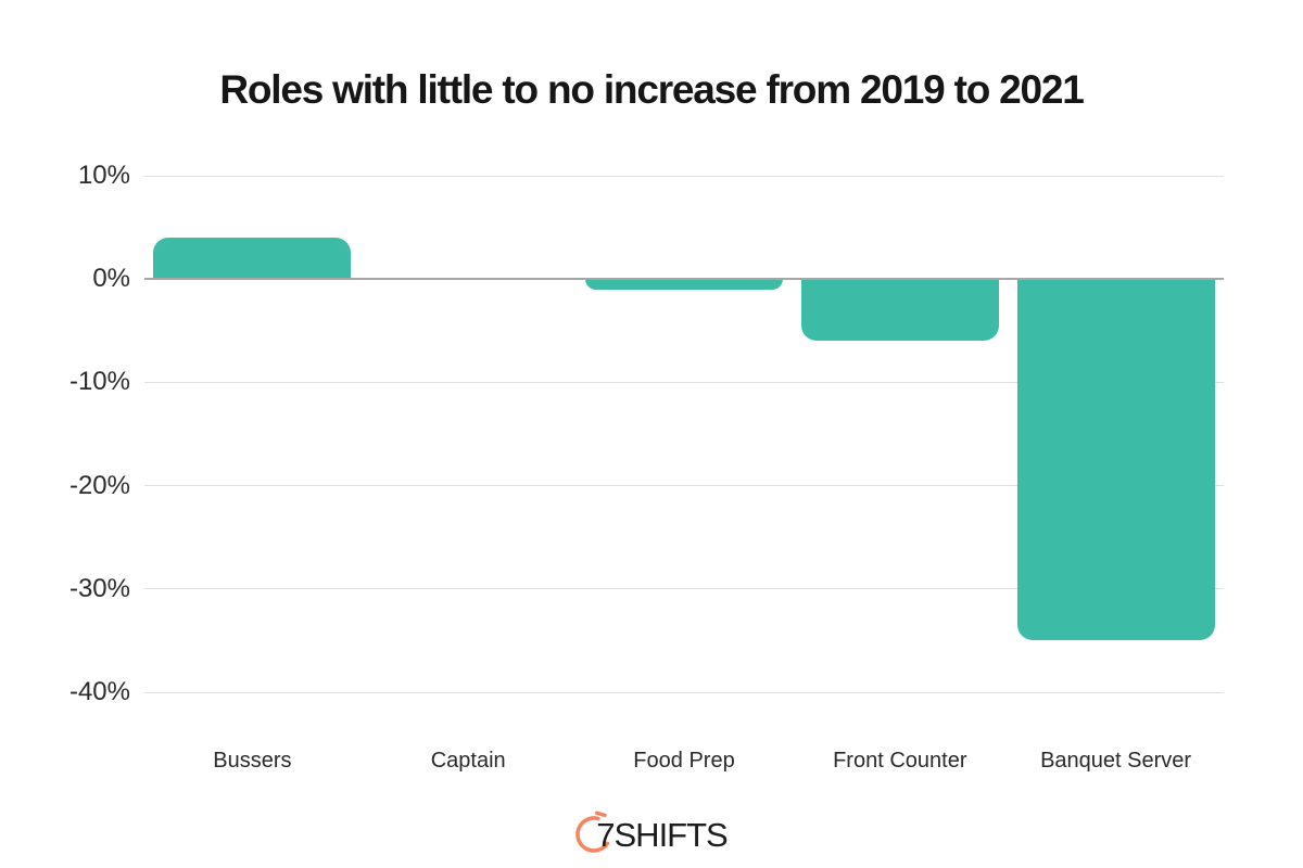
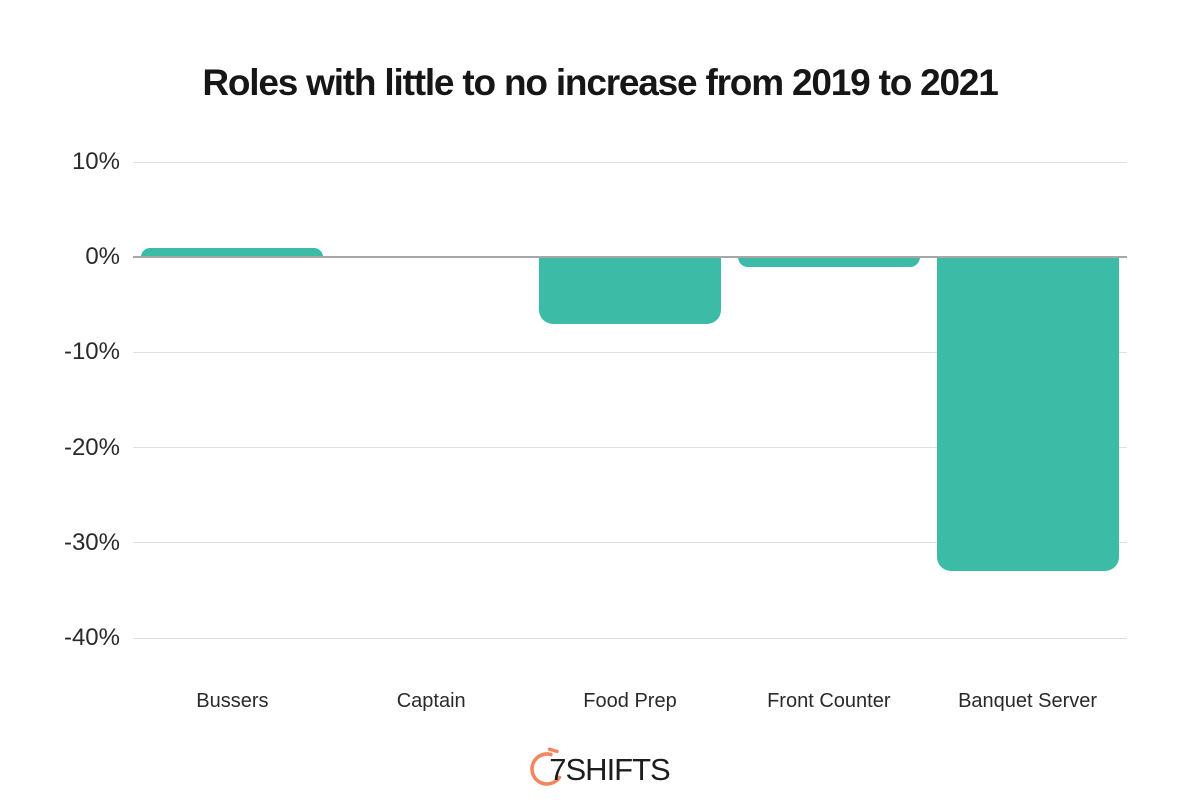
Bussers: 4% -> 1%
Food Prep: -1% -> -7%
Front Counter: -6% -> -1%
Banquet Server: -35% -> -33%
